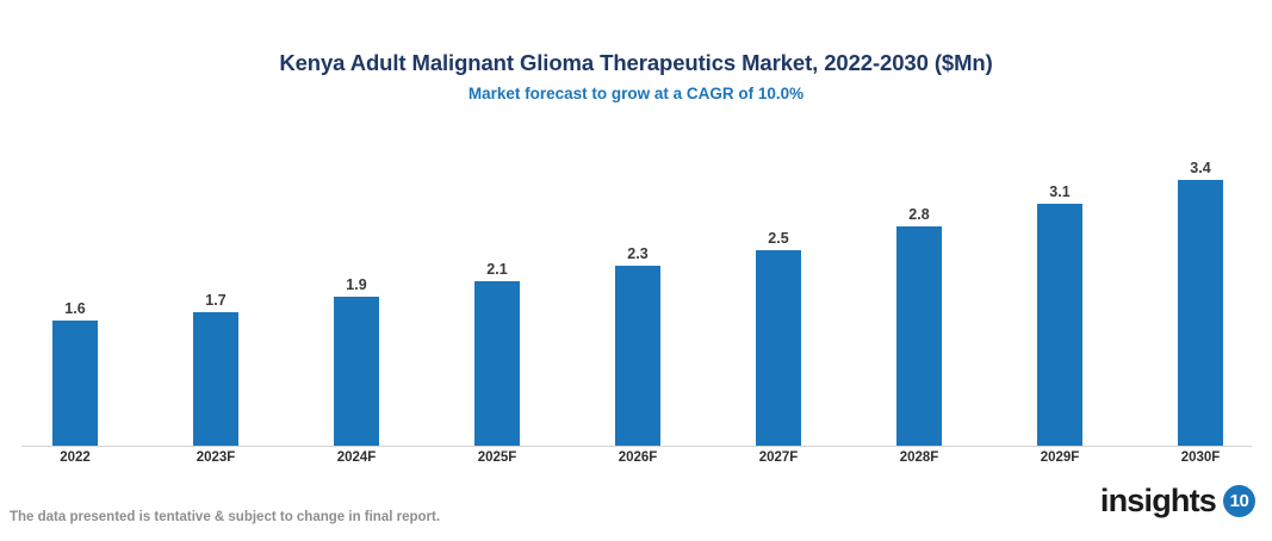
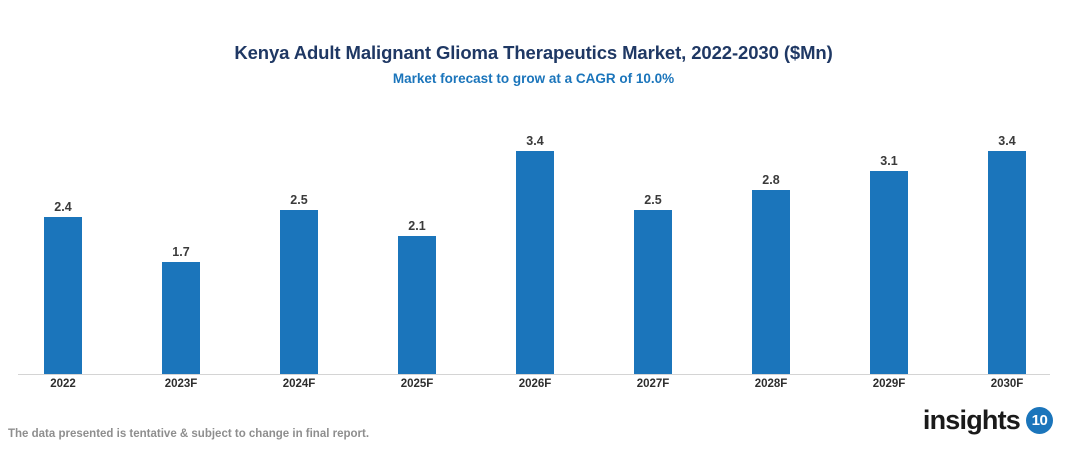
2022: 1.6 -> 2.4
2024F: 1.9 -> 2.5
2026F: 2.3 -> 3.4
